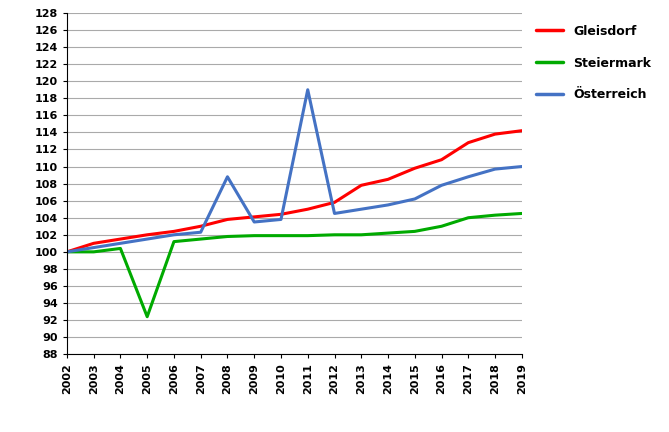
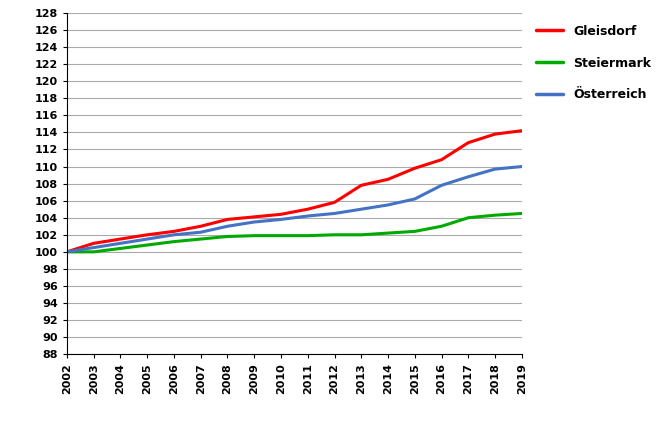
Steiermark/2005: 92.4 -> 100.8
Österreich/2008: 108.8 -> 103.0
Österreich/2011: 119.0 -> 104.2
